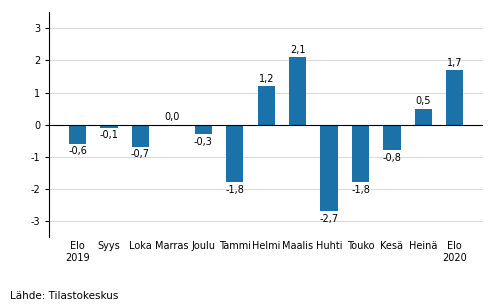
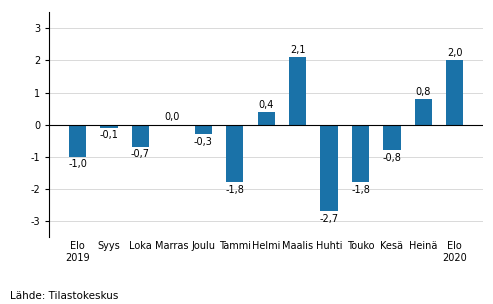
Elo 2019: -0,6 -> -1,0
Helmi: 1,2 -> 0,4
Heinä: 0,5 -> 0,8
Elo 2020: 1,7 -> 2,0
